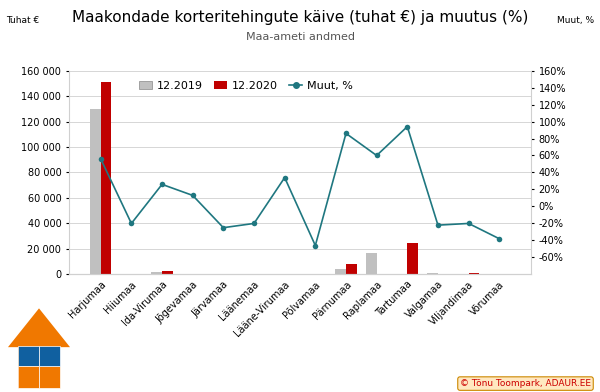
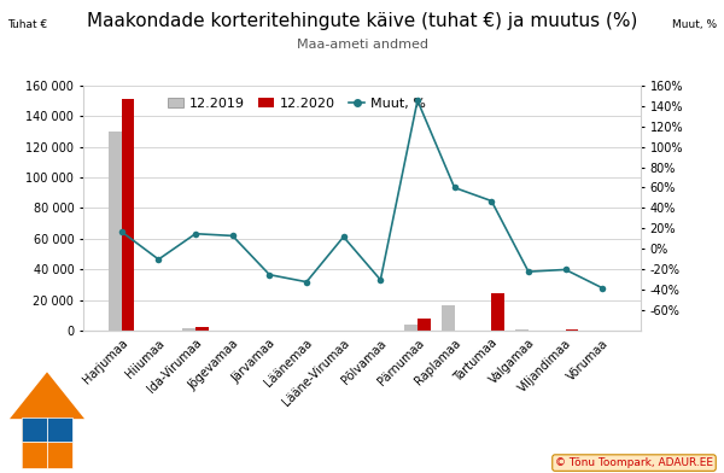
Muut, %/Harjumaa: 56% -> 17%
Muut, %/Hiiumaa: -20% -> -10%
Muut, %/Ida-Virumaa: 26% -> 15%
Muut, %/Läänemaa: -20% -> -32%
Muut, %/Lääne-Virumaa: 34% -> 12%
Muut, %/Põlvamaa: -46% -> -30%
Muut, %/Pärnumaa: 86% -> 145%
Muut, %/Tartumaa: 94% -> 47%
